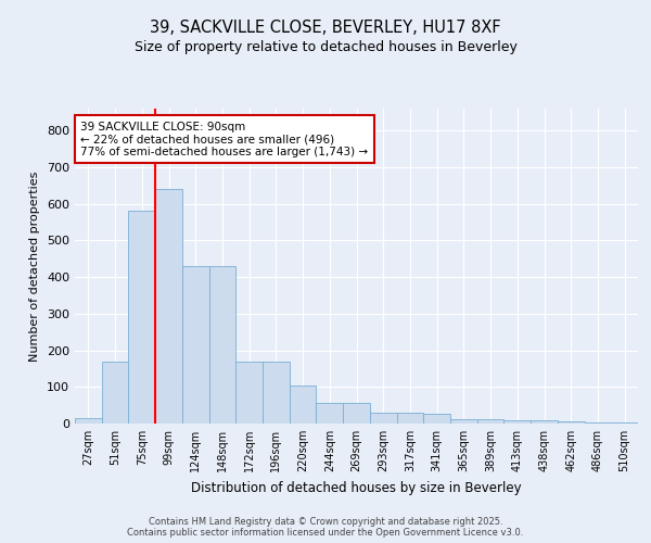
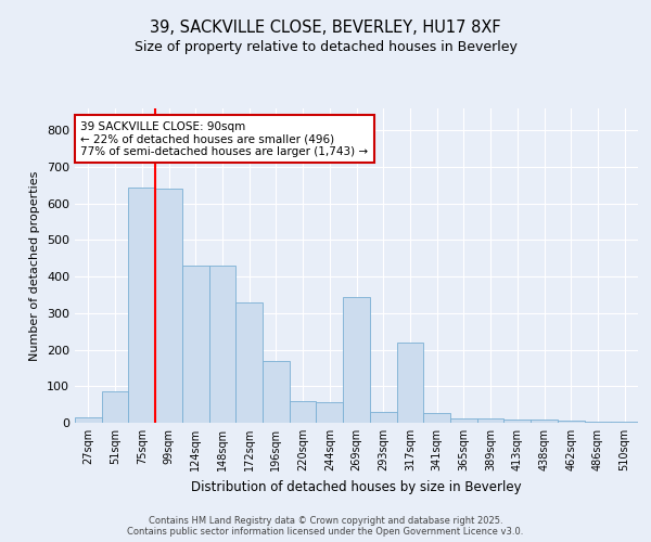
51sqm: 168 -> 85
75sqm: 580 -> 645
172sqm: 170 -> 330
220sqm: 105 -> 60
269sqm: 55 -> 345
317sqm: 30 -> 220
